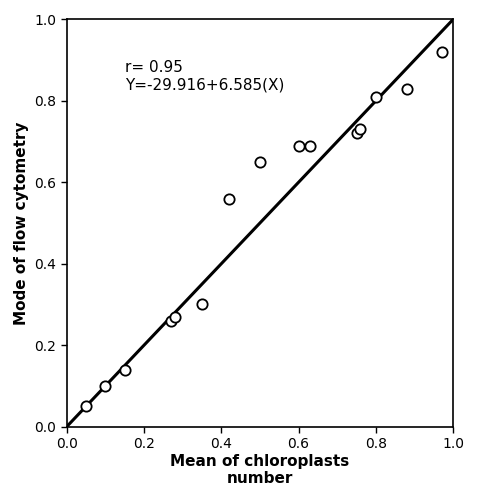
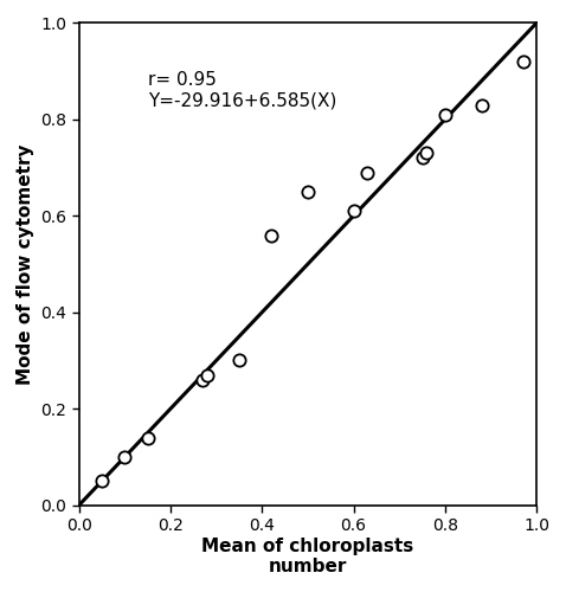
0.6: 0.69 -> 0.61
